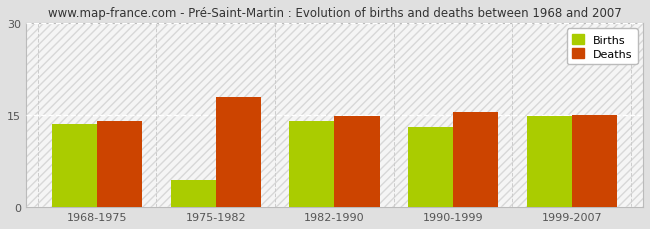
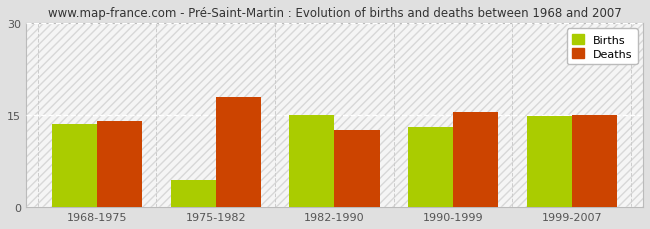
Births/1982-1990: 14.0 -> 15.0
Deaths/1982-1990: 14.8 -> 12.6
